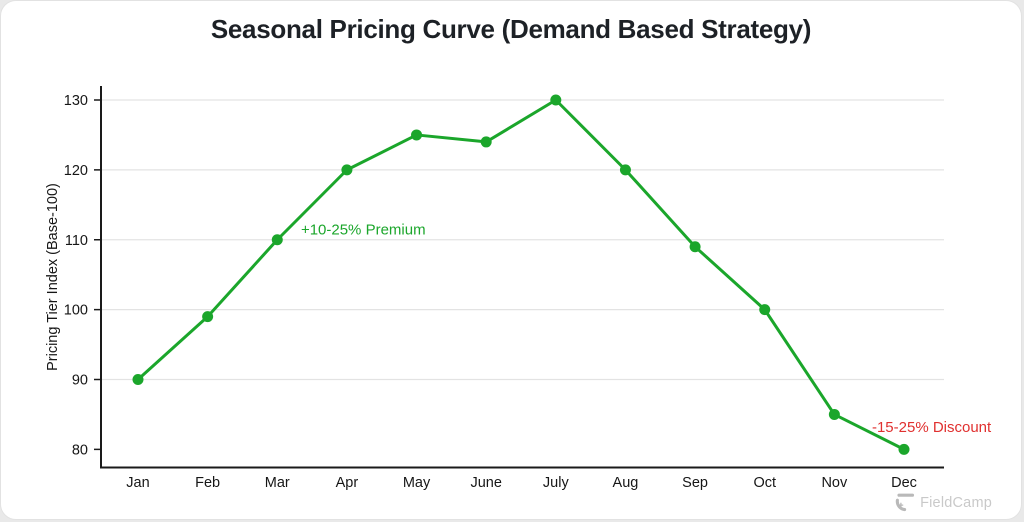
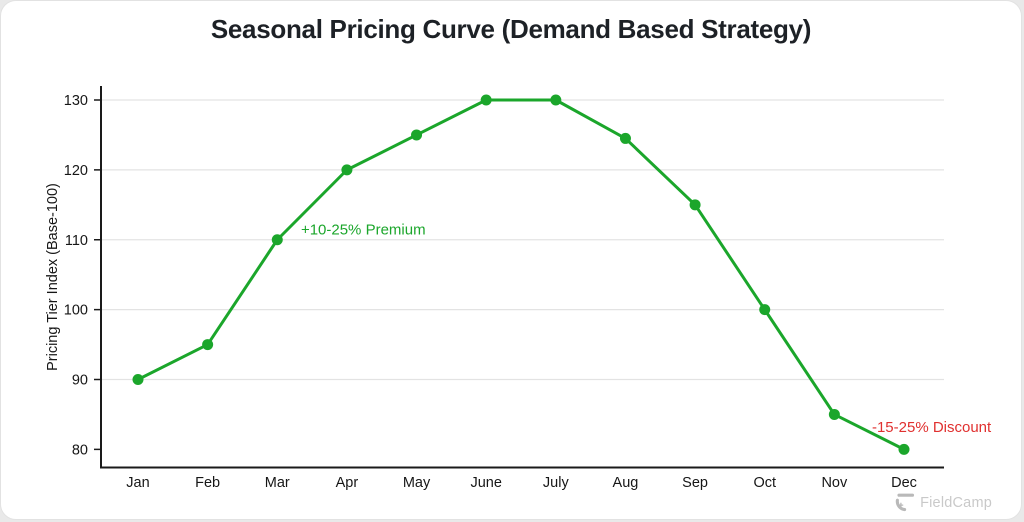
Feb: 99 -> 95
June: 124 -> 130
Aug: 120 -> 124
Sep: 109 -> 115
